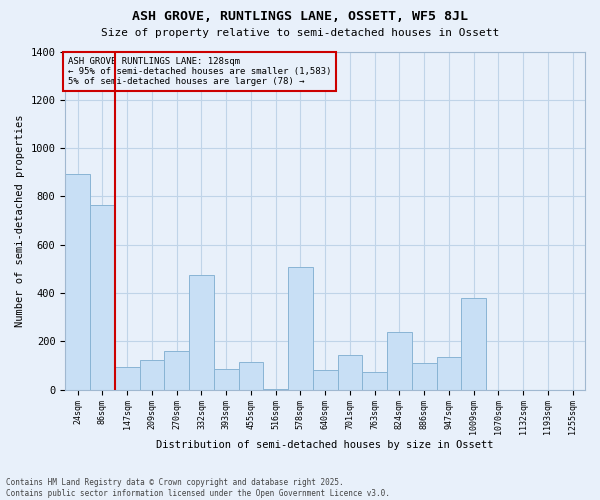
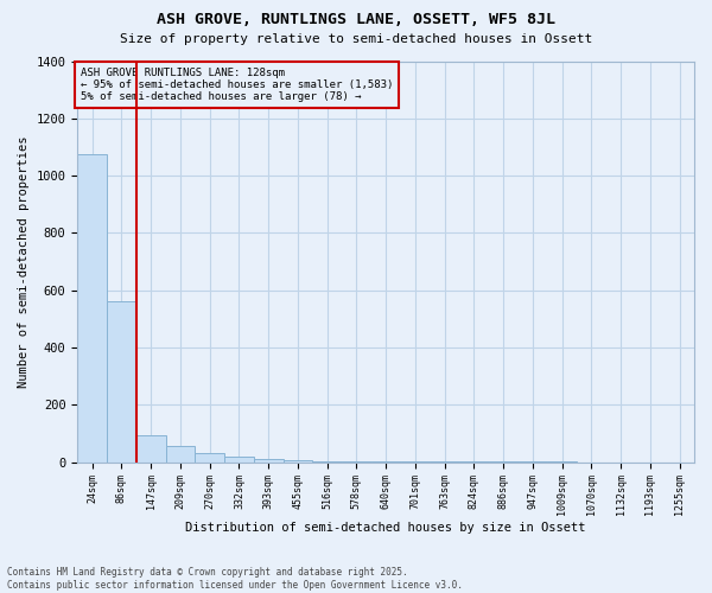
24sqm: 895 -> 1075
86sqm: 765 -> 560
209sqm: 125 -> 55
270sqm: 160 -> 30
332sqm: 475 -> 20
393sqm: 85 -> 12
455sqm: 115 -> 8
578sqm: 510 -> 4
640sqm: 80 -> 3
701sqm: 145 -> 3
763sqm: 75 -> 2
824sqm: 240 -> 2
886sqm: 110 -> 1
947sqm: 135 -> 1
1009sqm: 380 -> 1
